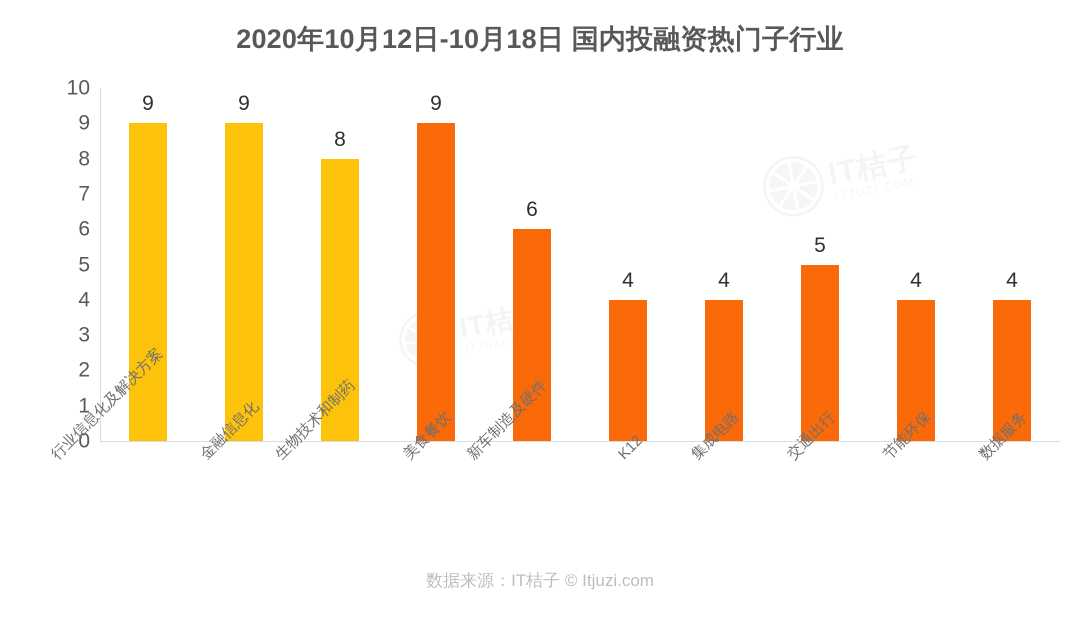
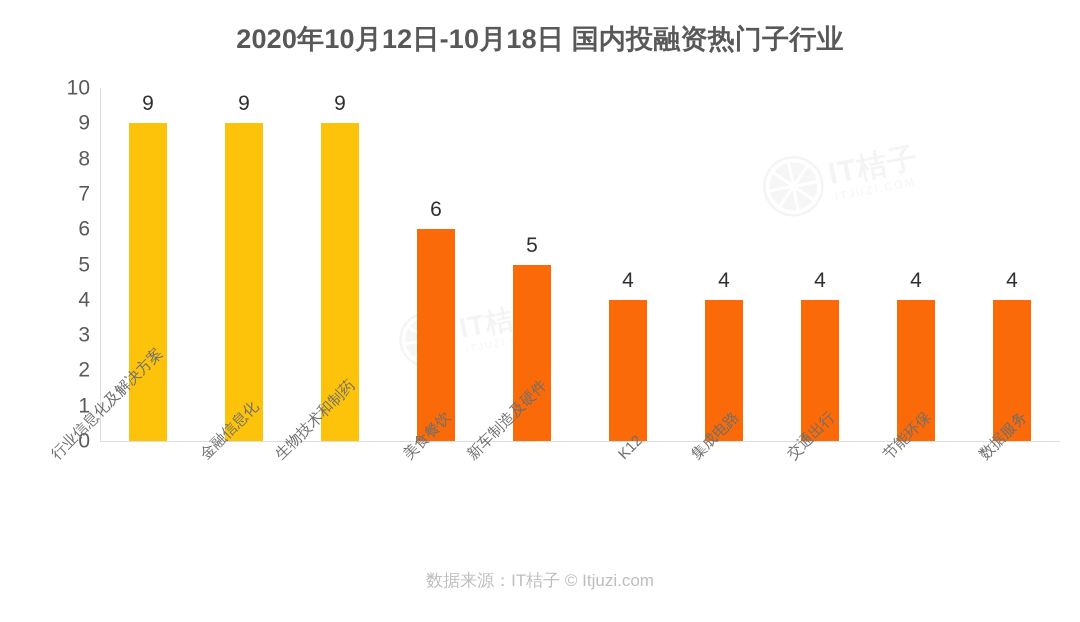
生物技术和制药: 8 -> 9
美食餐饮: 9 -> 6
新车制造及硬件: 6 -> 5
交通出行: 5 -> 4
